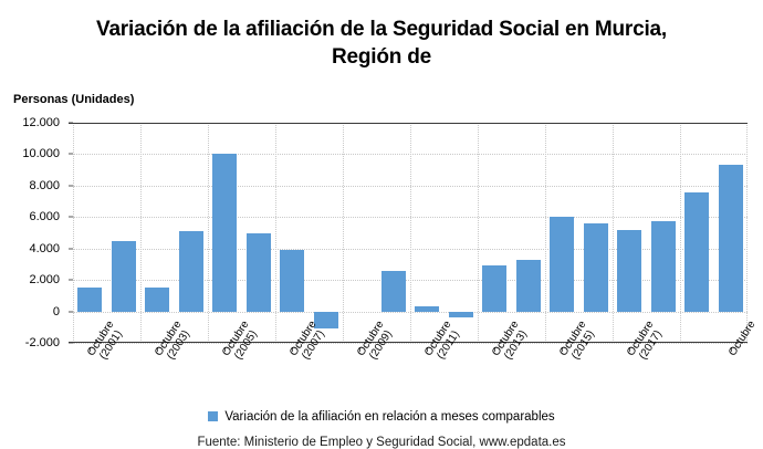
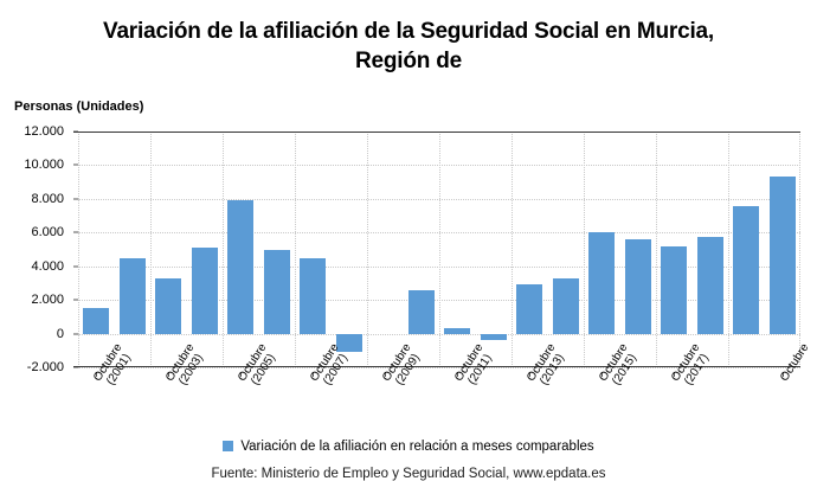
Octubre (2003): 1500 -> 3300
Octubre (2005): 10000 -> 7900
Octubre (2007): 3900 -> 4500
